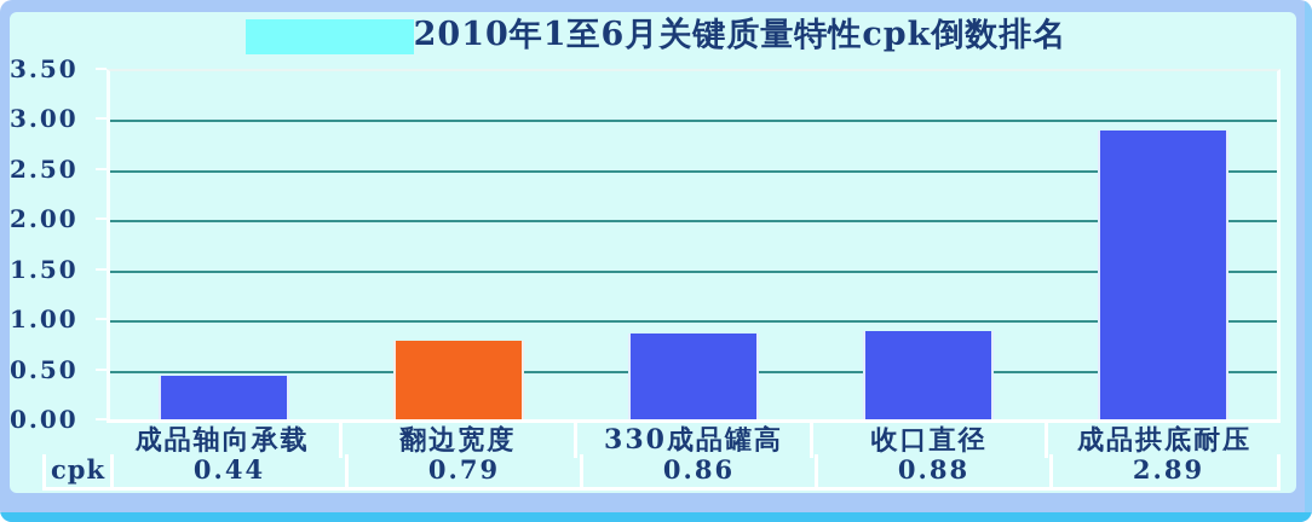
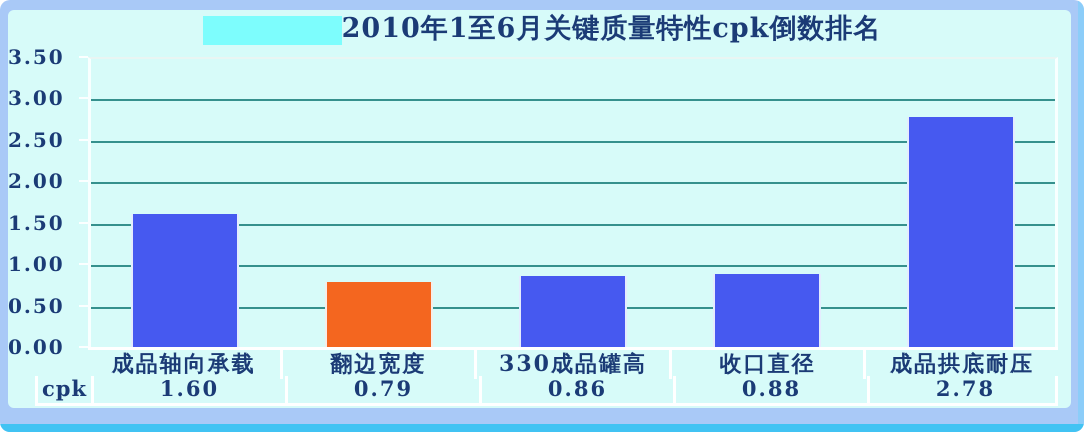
成品轴向承载: 0.44 -> 1.60
成品拱底耐压: 2.89 -> 2.78
